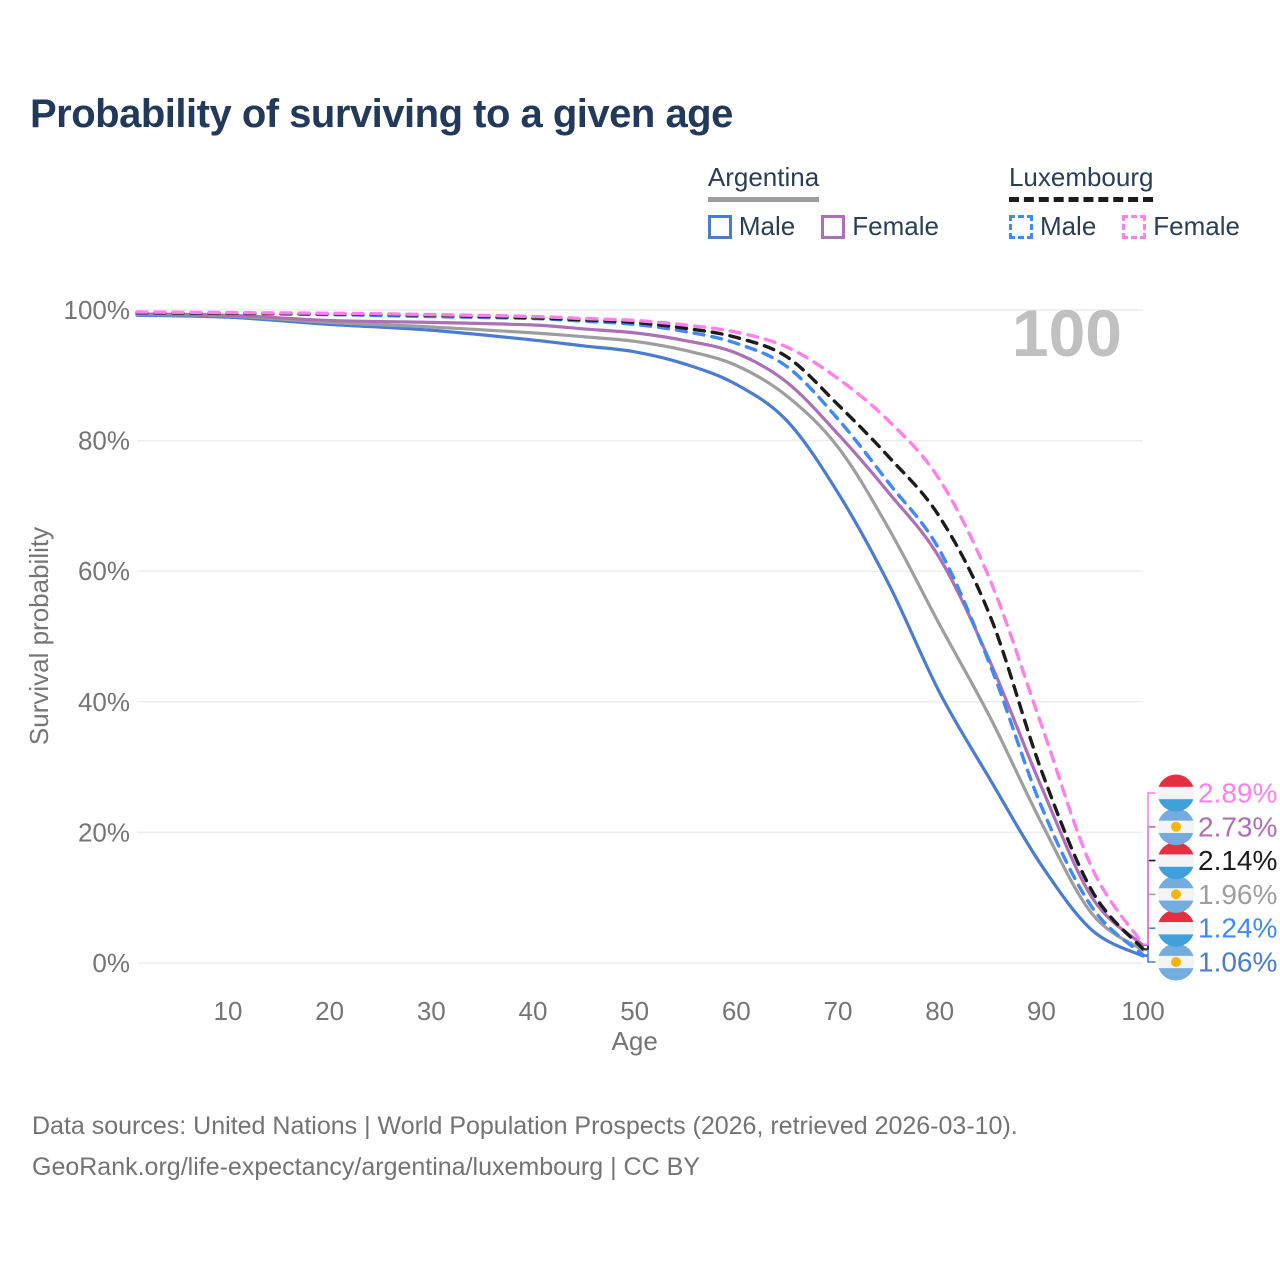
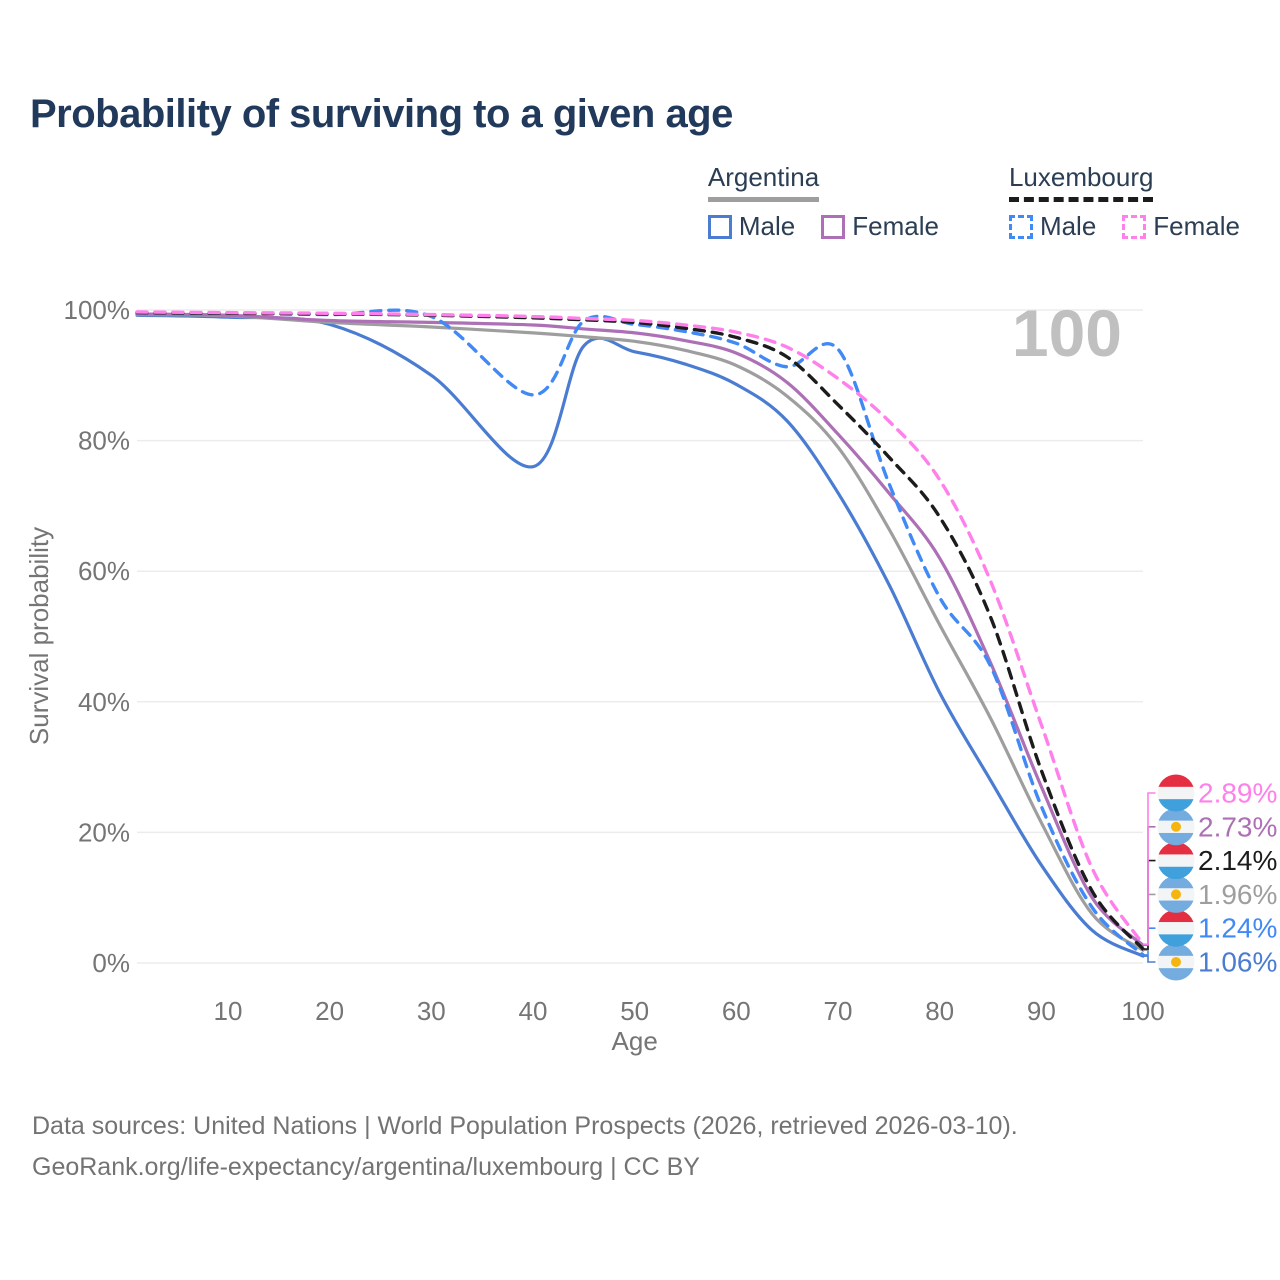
Argentina Male/30: 97% -> 90%
Argentina Male/40: 95% -> 76%
Luxembourg Male/40: 99% -> 87%
Luxembourg Male/70: 83% -> 94%
Luxembourg Male/80: 63% -> 56%
